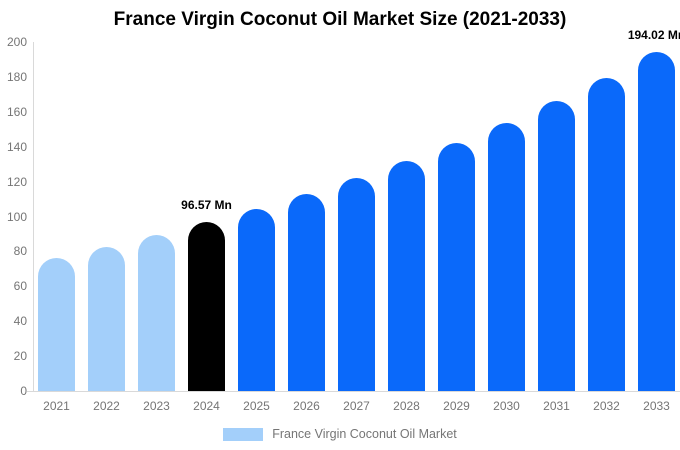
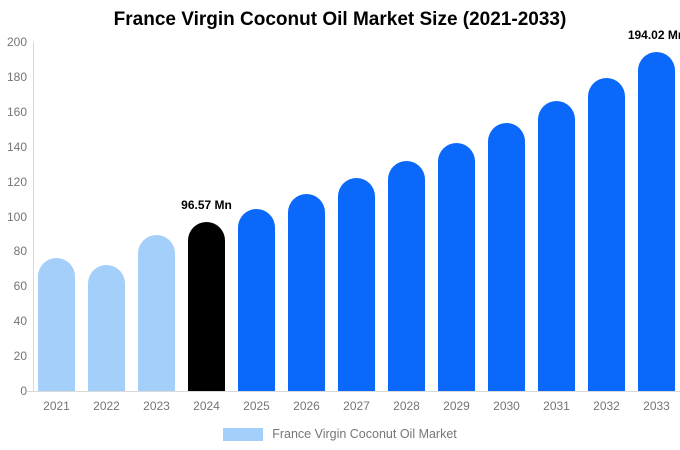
2022: 83 -> 72
